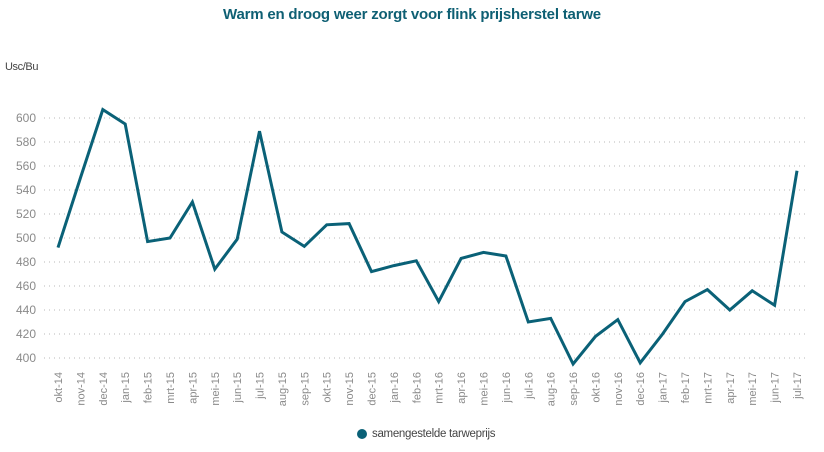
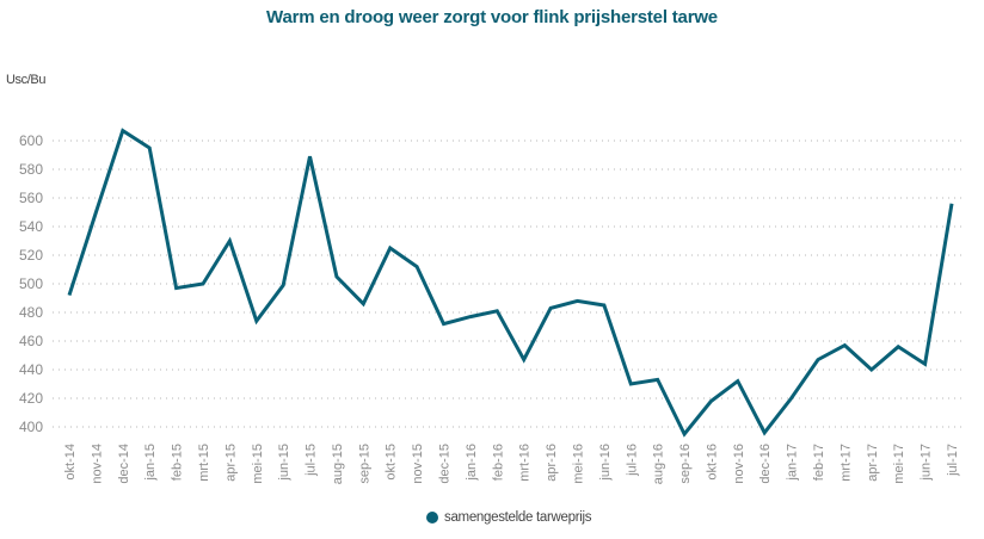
sep-15: 493 -> 486
okt-15: 511 -> 525
